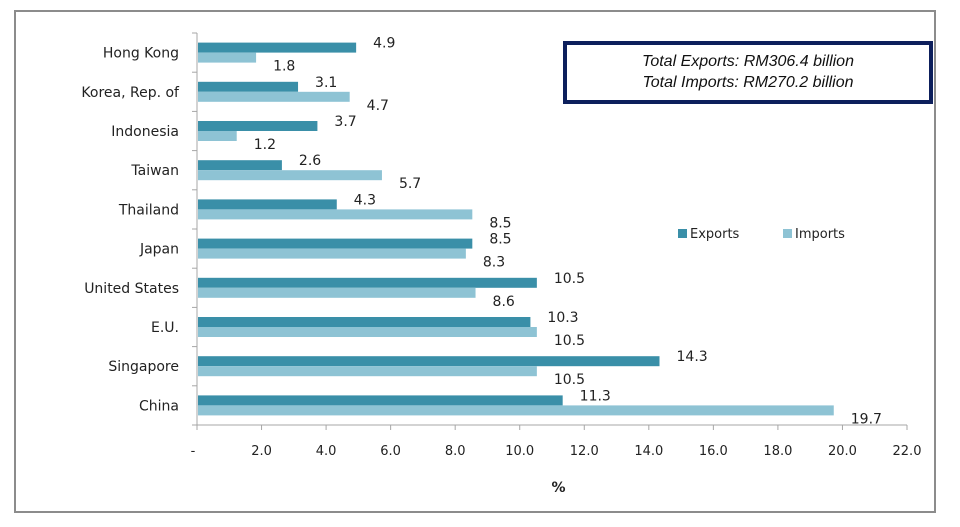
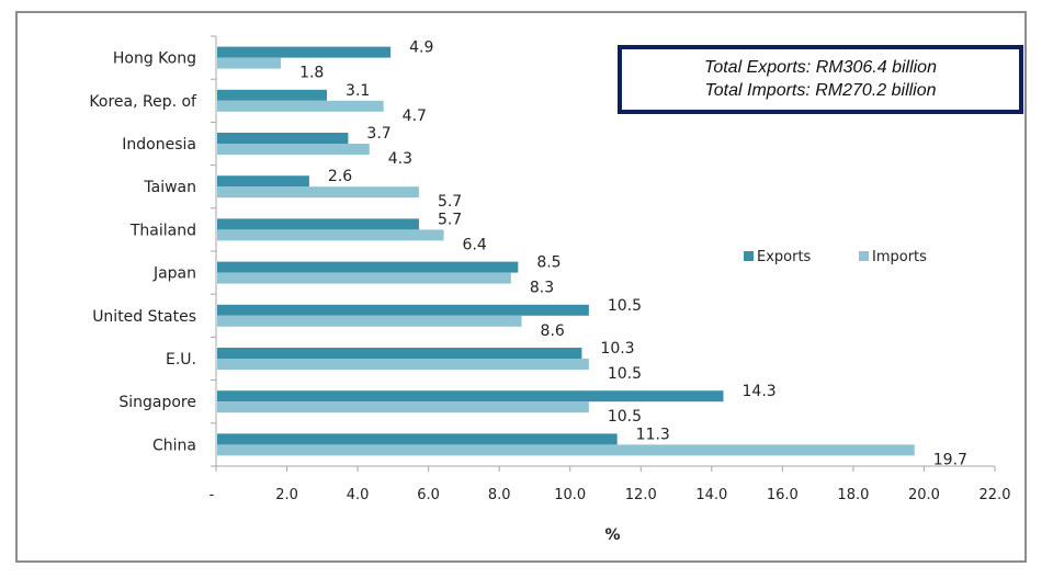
Imports/Indonesia: 1.2 -> 4.3
Exports/Thailand: 4.3 -> 5.7
Imports/Thailand: 8.5 -> 6.4
